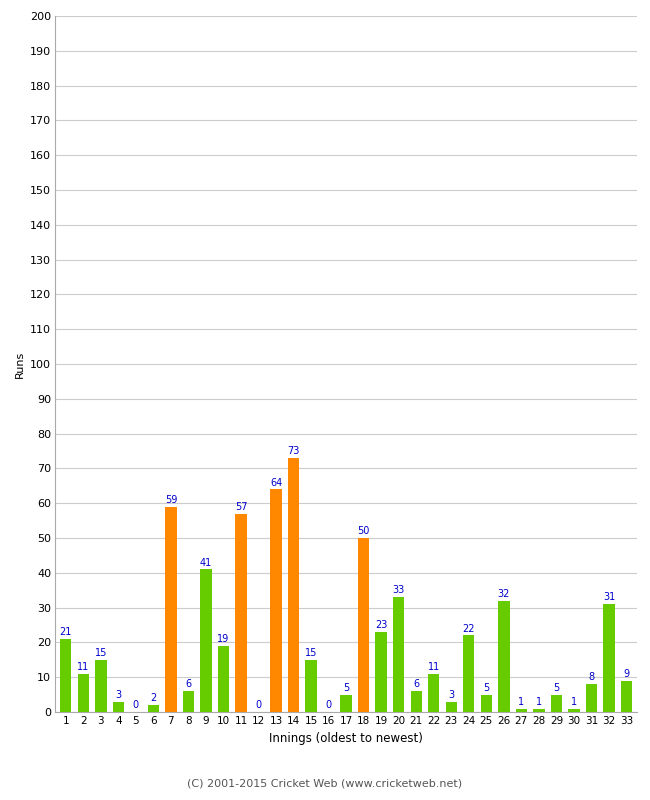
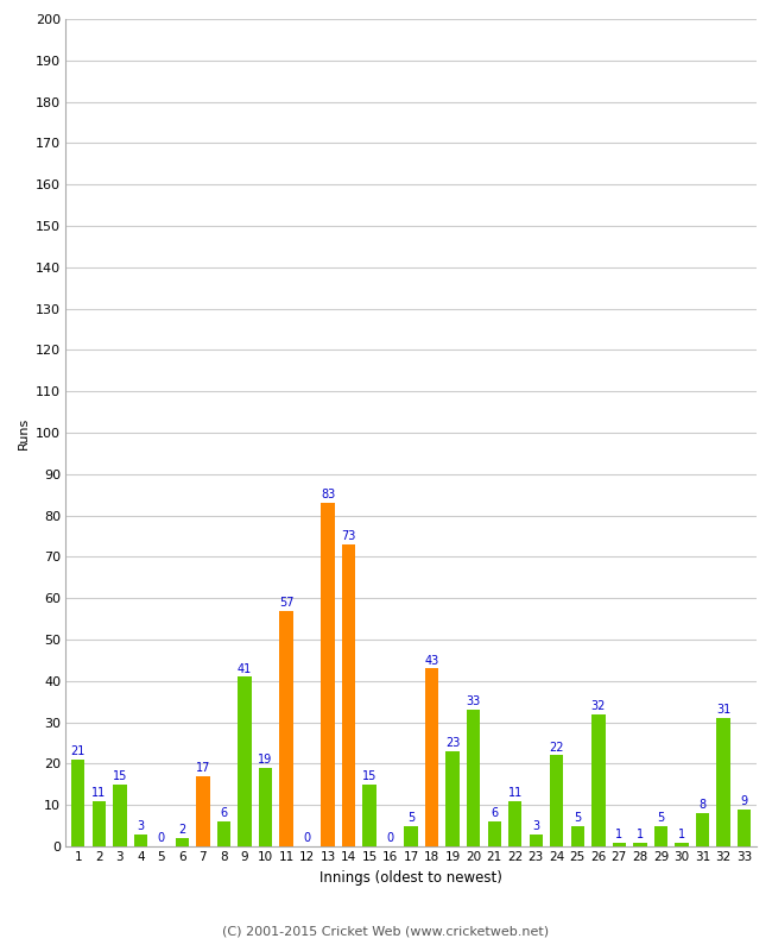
7: 59 -> 17
13: 64 -> 83
18: 50 -> 43
